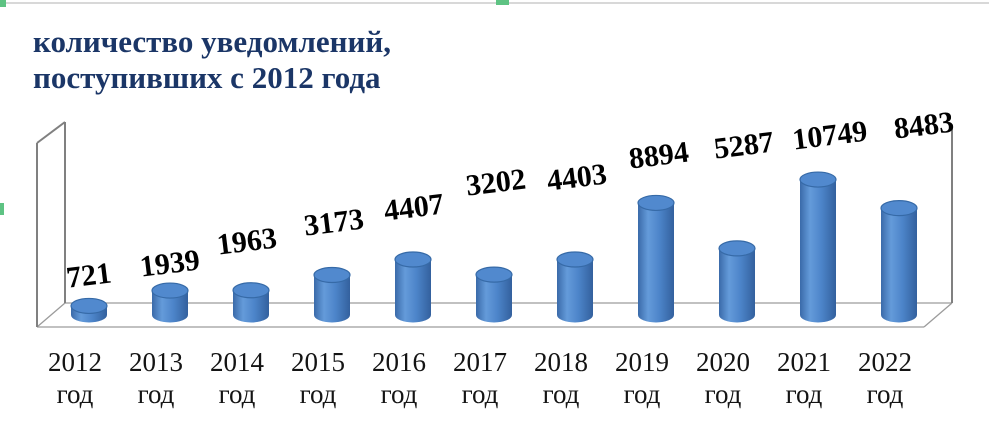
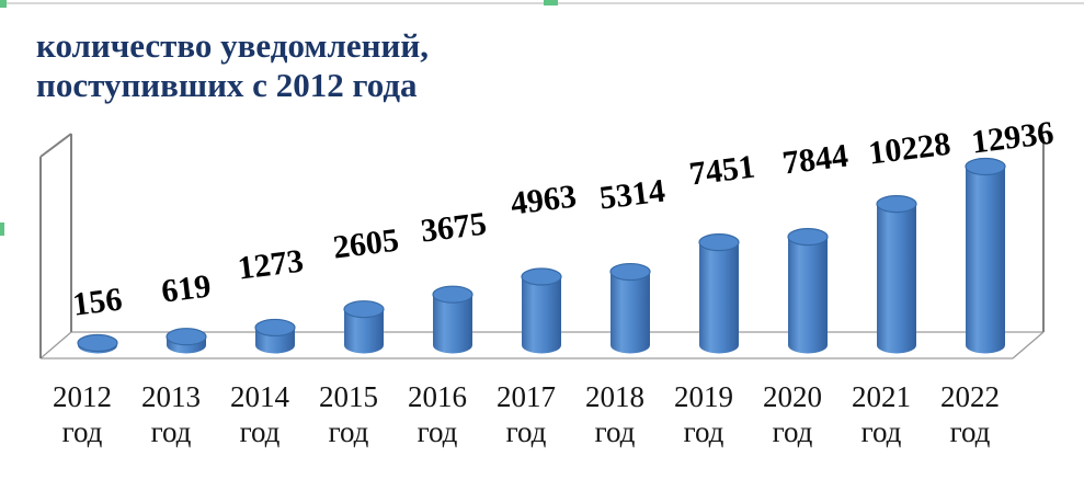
2012 год: 721 -> 156
2013 год: 1939 -> 619
2014 год: 1963 -> 1273
2015 год: 3173 -> 2605
2016 год: 4407 -> 3675
2017 год: 3202 -> 4963
2018 год: 4403 -> 5314
2019 год: 8894 -> 7451
2020 год: 5287 -> 7844
2021 год: 10749 -> 10228
2022 год: 8483 -> 12936
